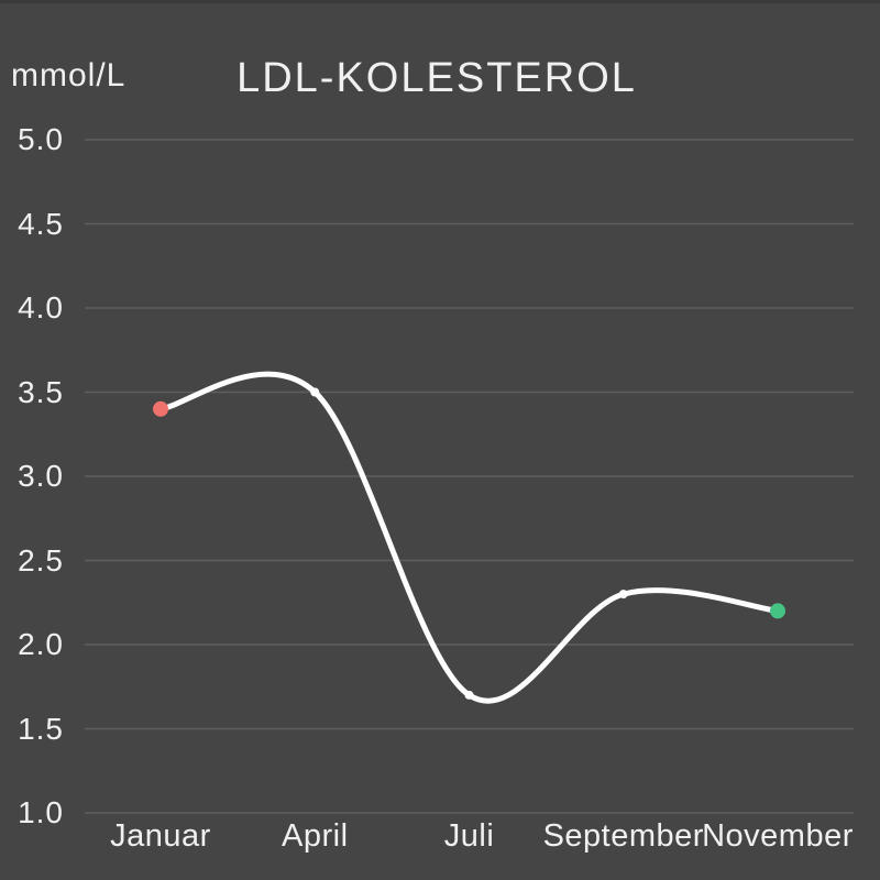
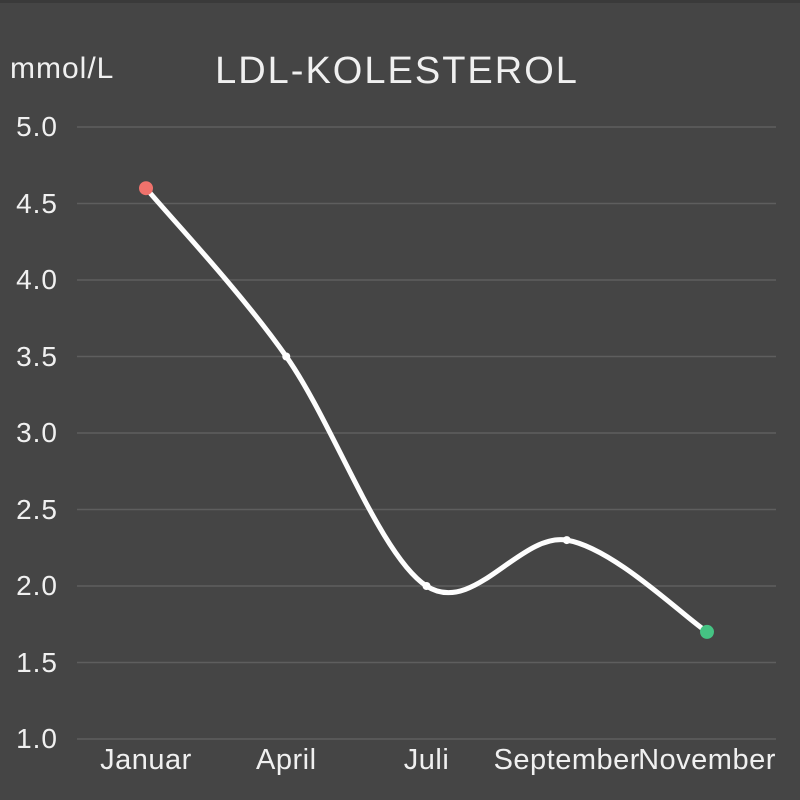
Januar: 3.4 -> 4.6
Juli: 1.7 -> 2.0
November: 2.2 -> 1.7
